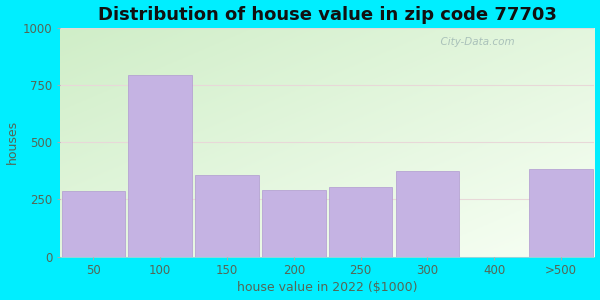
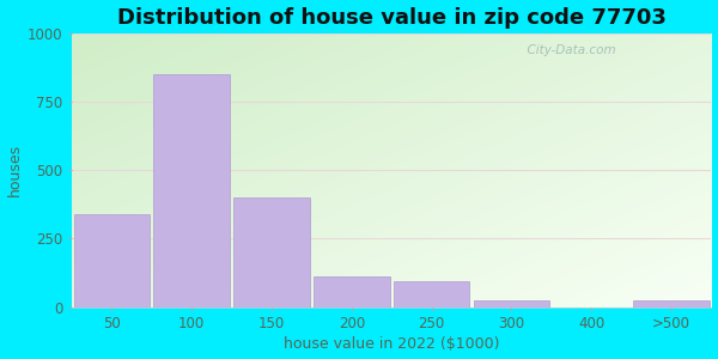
50: 285 -> 340
100: 795 -> 850
150: 355 -> 400
200: 290 -> 110
250: 305 -> 95
300: 375 -> 25
>500: 385 -> 25
